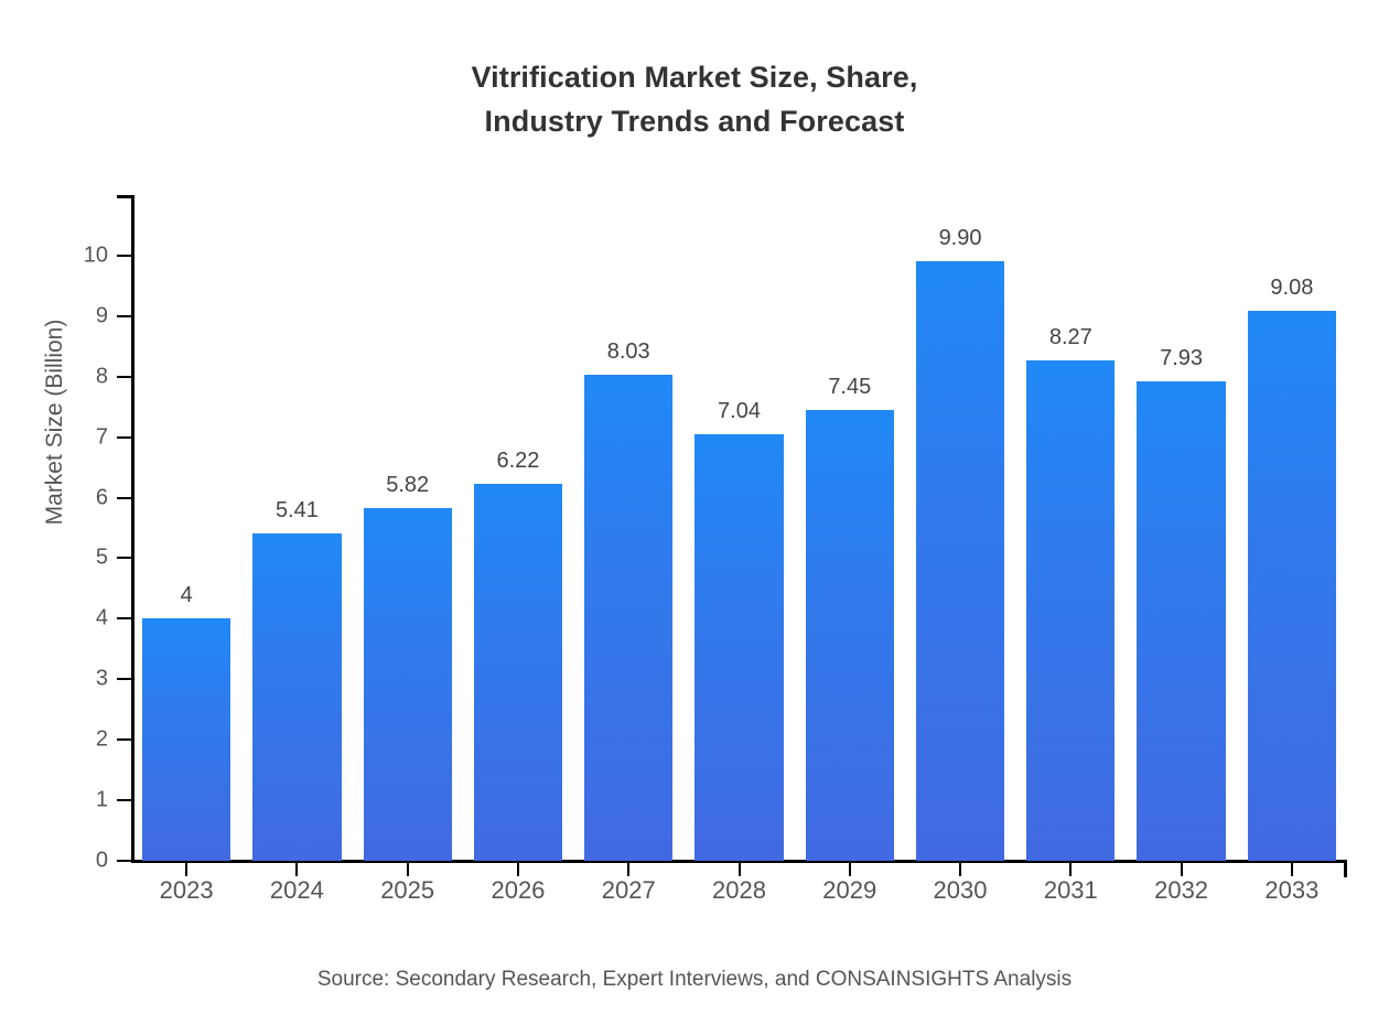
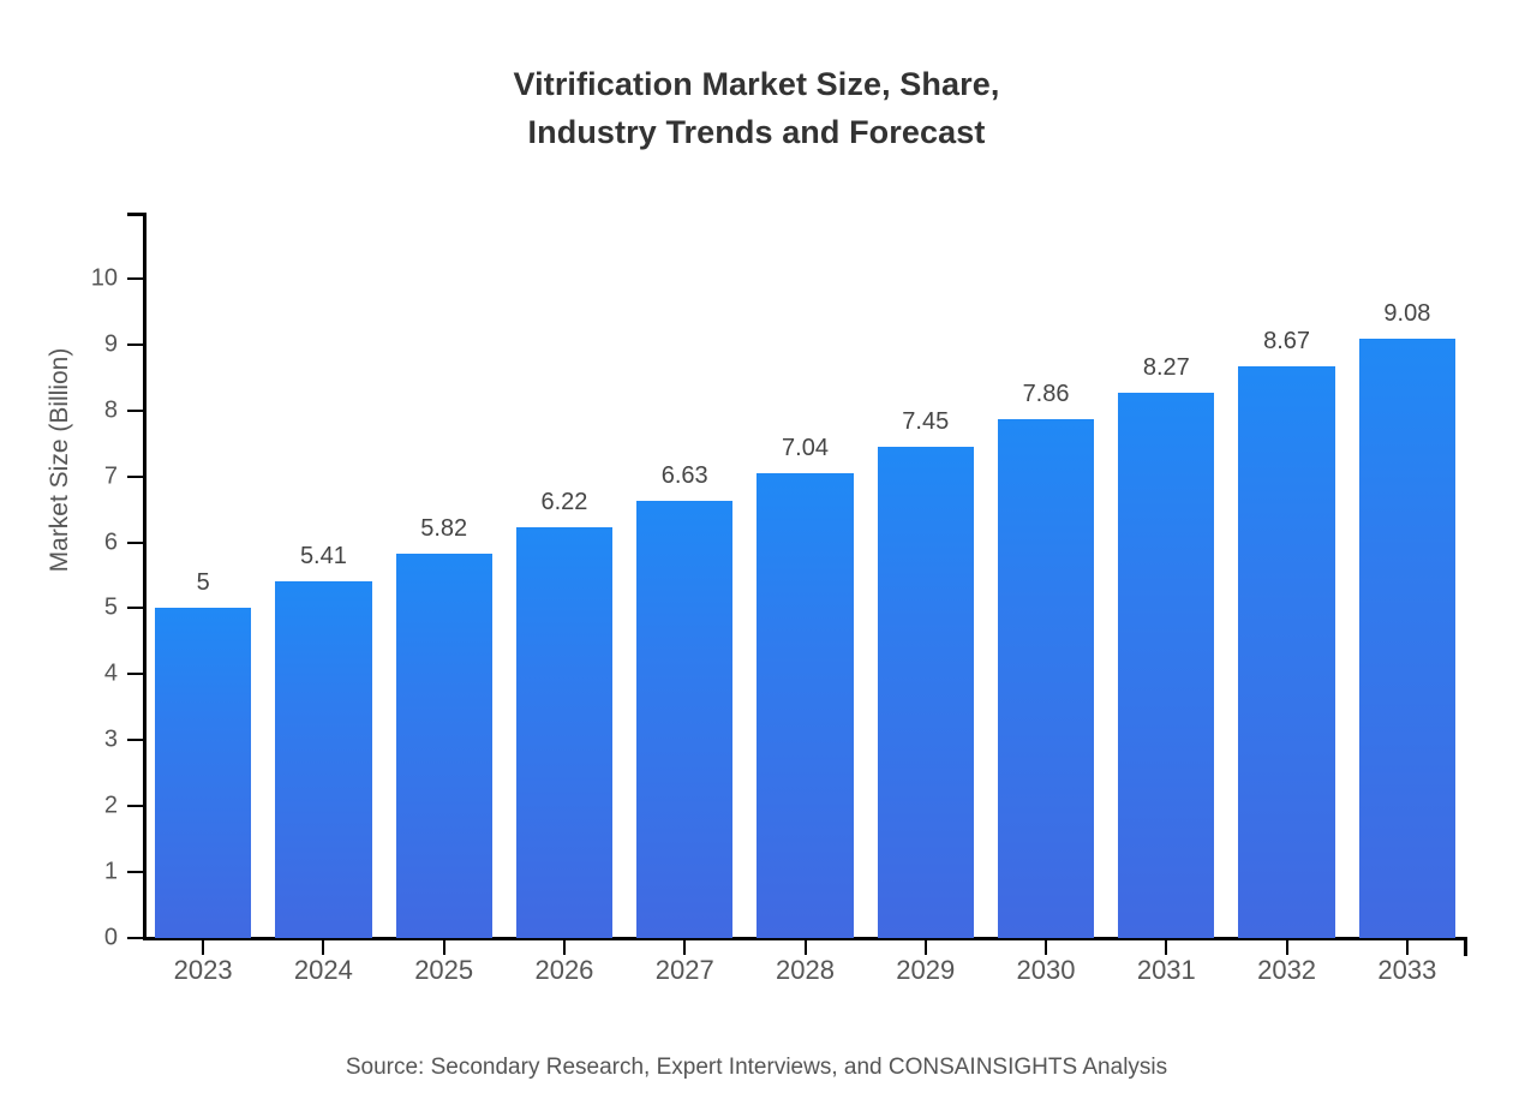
2023: 4 -> 5
2027: 8.03 -> 6.63
2030: 9.90 -> 7.86
2032: 7.93 -> 8.67
